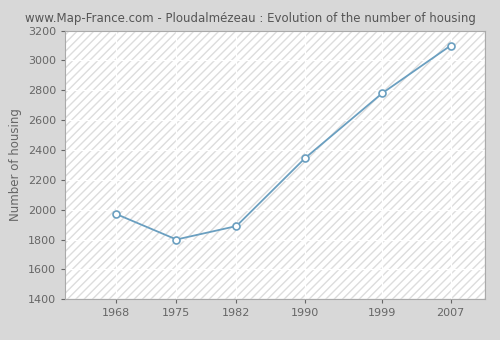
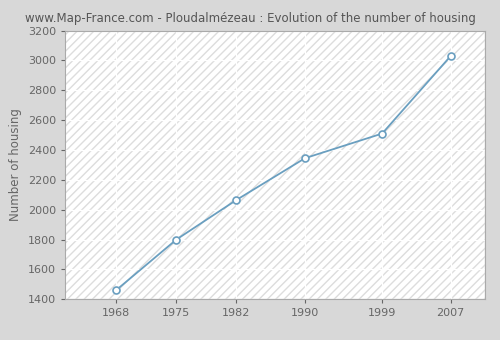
1968: 1970 -> 1460
1982: 1890 -> 2060
1999: 2780 -> 2510
2007: 3100 -> 3030
